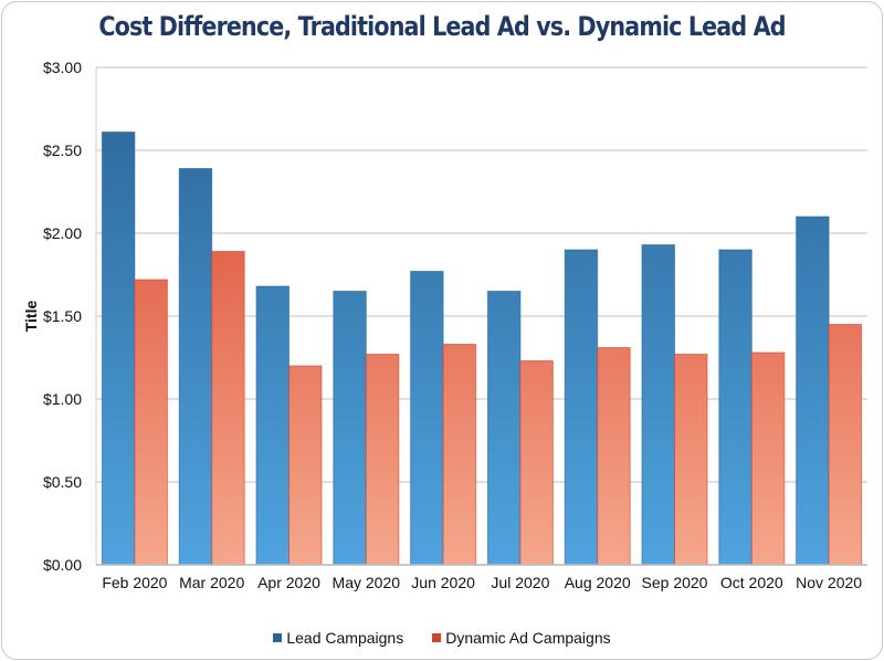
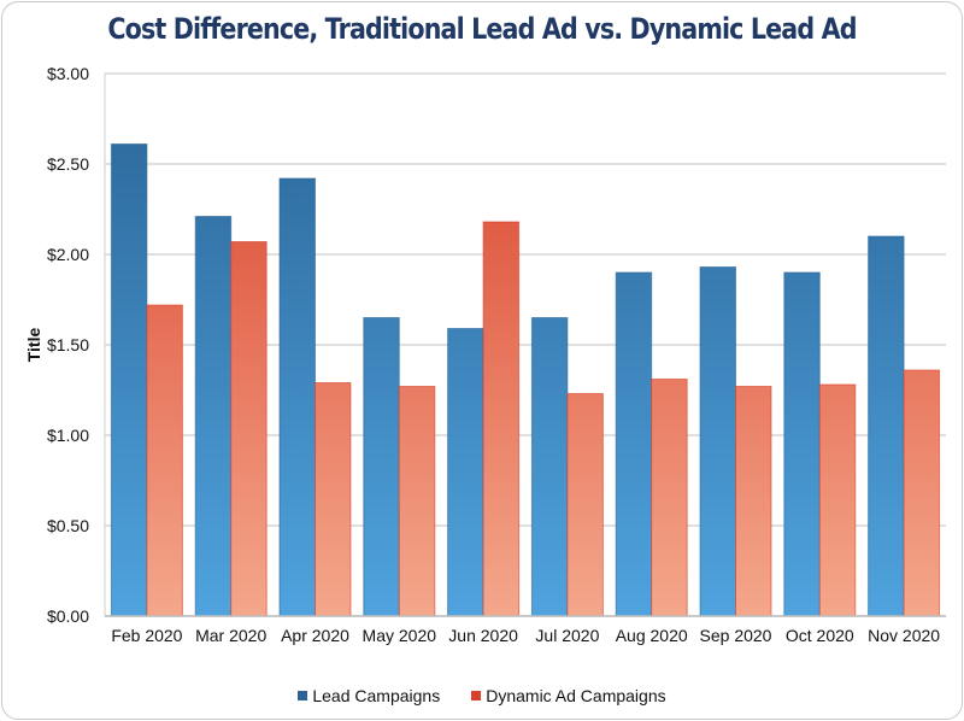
Lead Campaigns/Mar 2020: $2.39 -> $2.21
Dynamic Ad Campaigns/Mar 2020: $1.89 -> $2.07
Lead Campaigns/Apr 2020: $1.68 -> $2.42
Dynamic Ad Campaigns/Apr 2020: $1.20 -> $1.29
Lead Campaigns/Jun 2020: $1.77 -> $1.59
Dynamic Ad Campaigns/Jun 2020: $1.33 -> $2.18
Dynamic Ad Campaigns/Nov 2020: $1.45 -> $1.36
